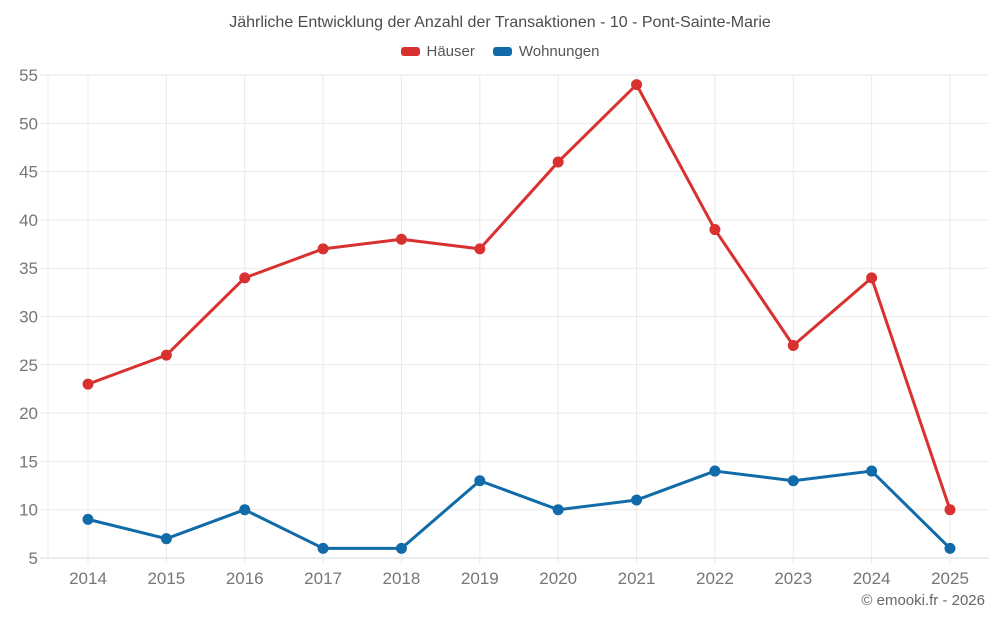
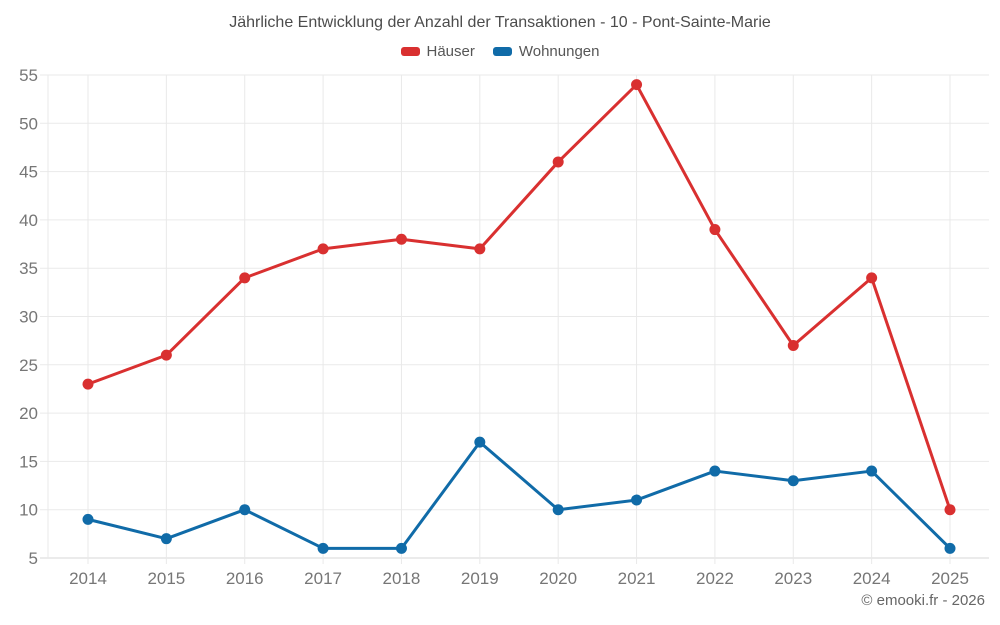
Wohnungen/2019: 13 -> 17
